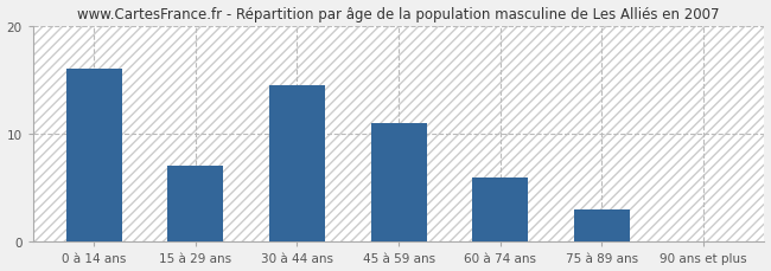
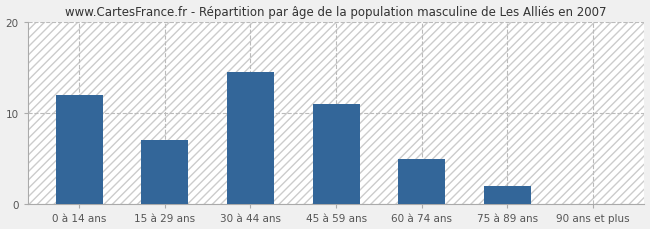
0 à 14 ans: 16.0 -> 12.0
60 à 74 ans: 6.0 -> 5.0
75 à 89 ans: 3.0 -> 2.0
